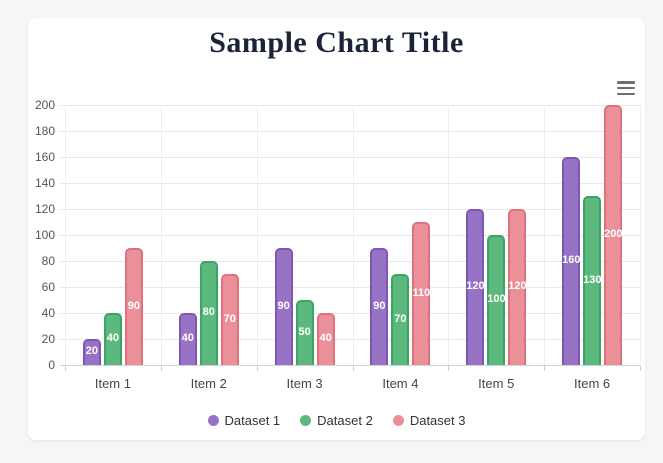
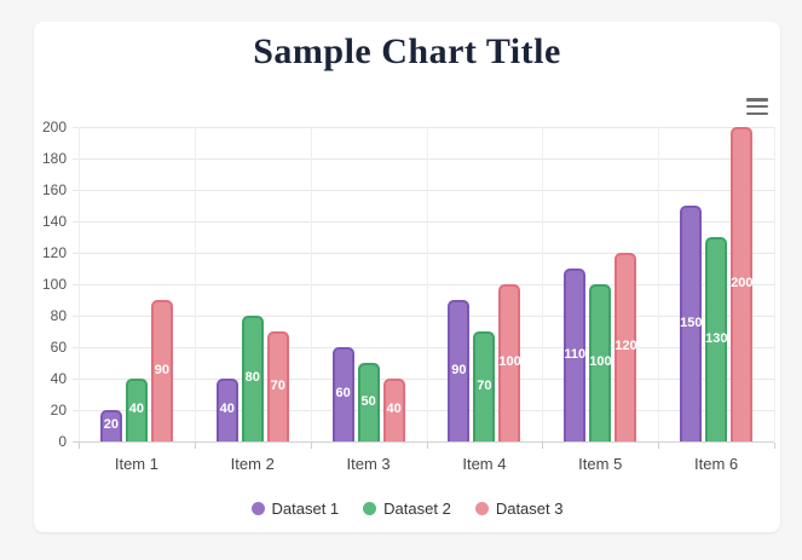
Dataset 1/Item 3: 90 -> 60
Dataset 3/Item 4: 110 -> 100
Dataset 1/Item 5: 120 -> 110
Dataset 1/Item 6: 160 -> 150
